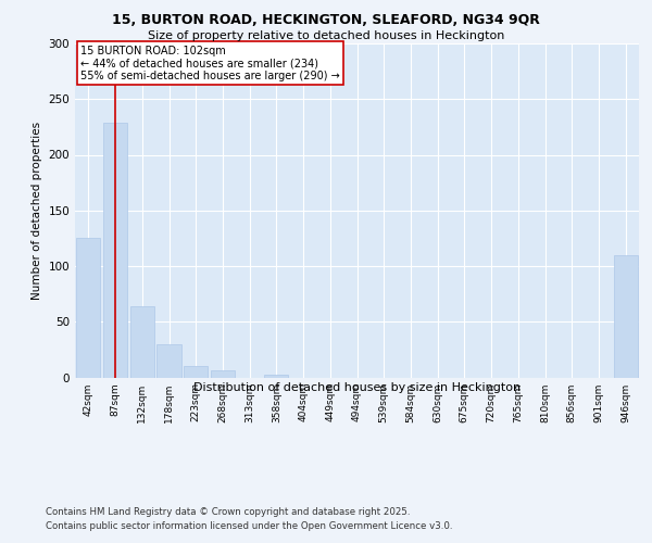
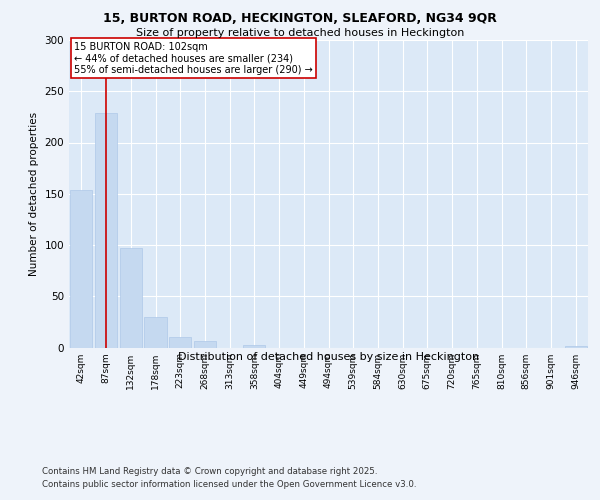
42sqm: 125 -> 154
132sqm: 64 -> 97
946sqm: 110 -> 1
